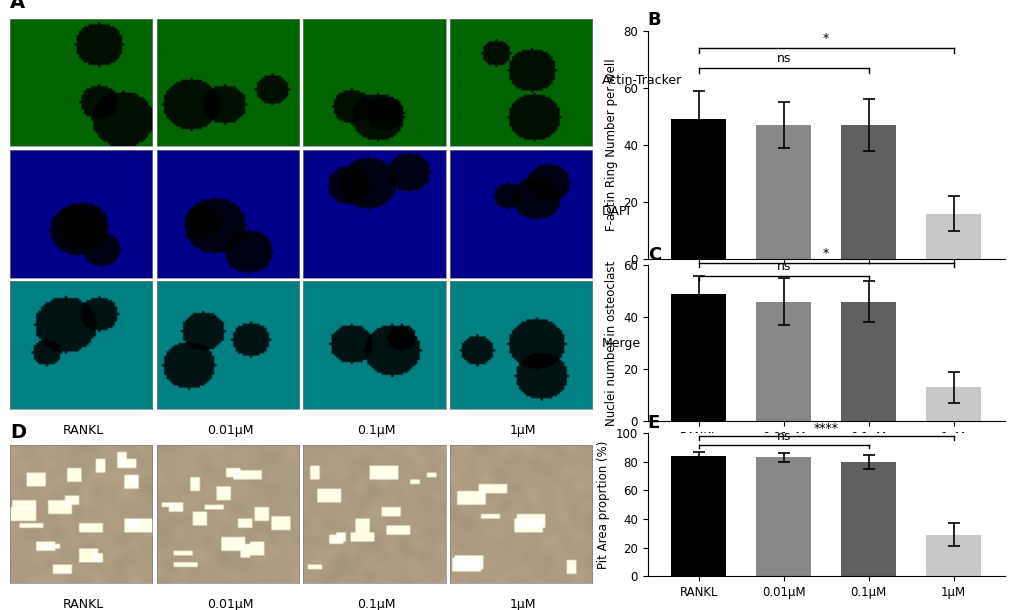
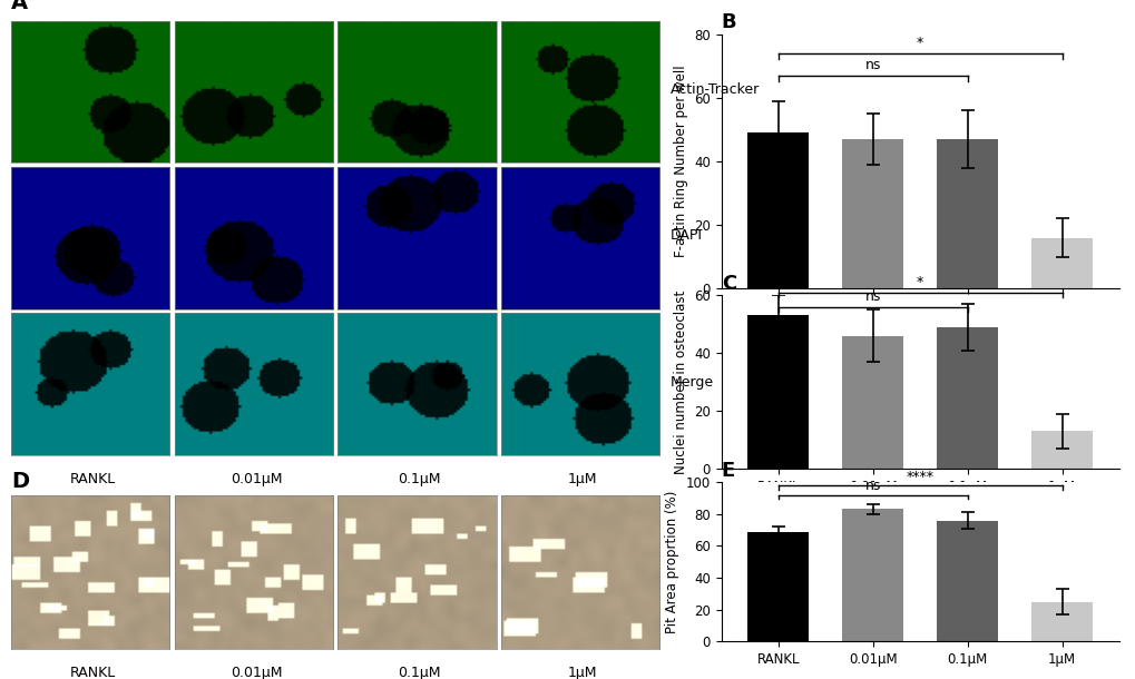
C/RANKL: 49 -> 53
C/0.1μM: 46 -> 49
E/RANKL: 84 -> 69
E/0.1μM: 80 -> 76
E/1μM: 29 -> 25
